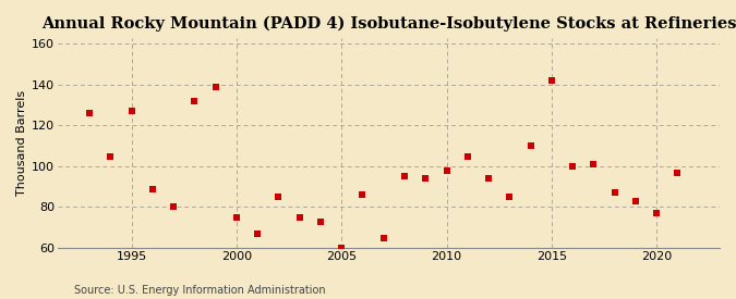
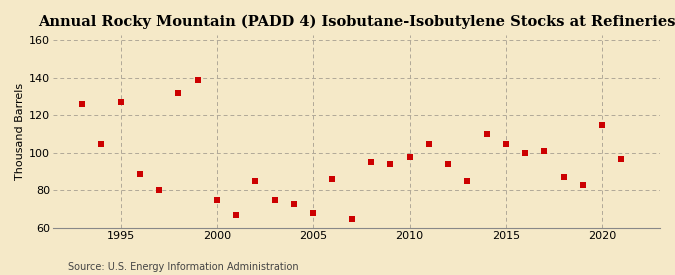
2005: 60 -> 68
2015: 142 -> 105
2020: 77 -> 115
